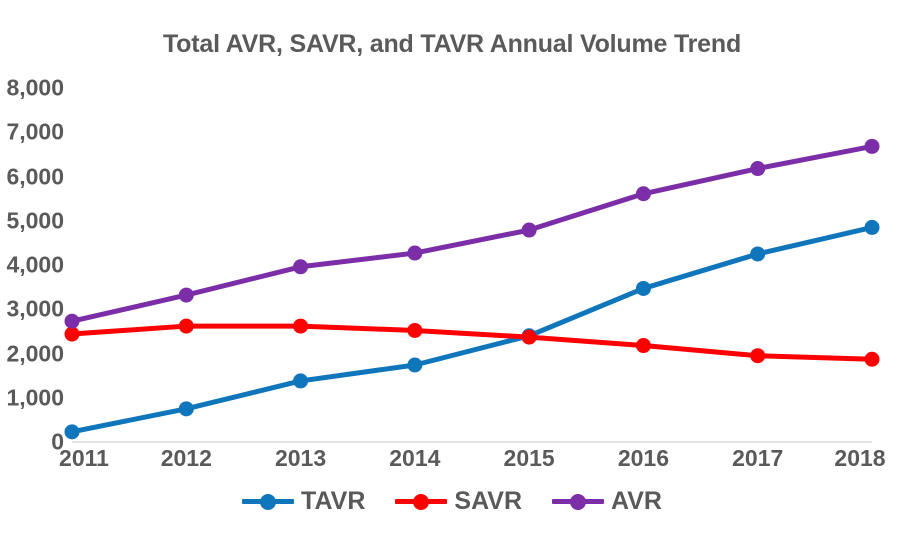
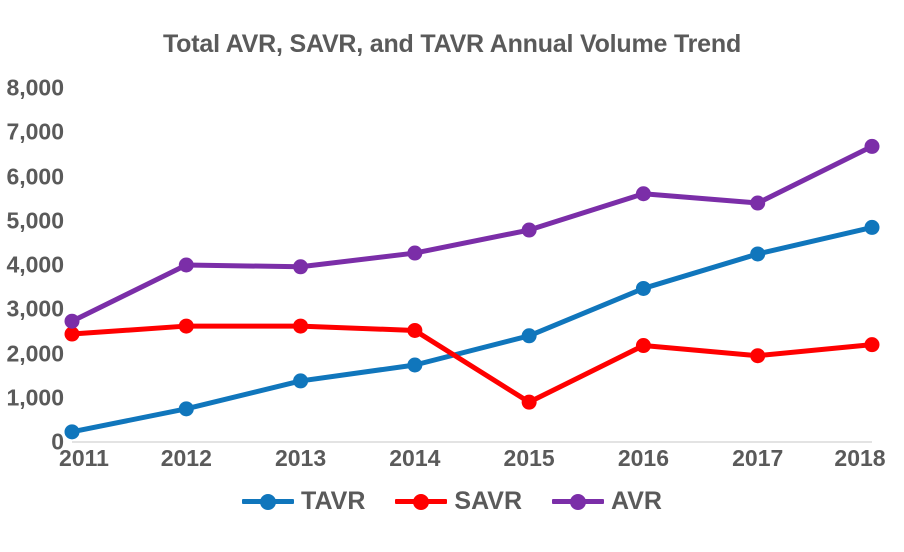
AVR/2012: 3300 -> 4000
SAVR/2015: 2400 -> 900
AVR/2017: 6200 -> 5400
SAVR/2018: 1900 -> 2200
